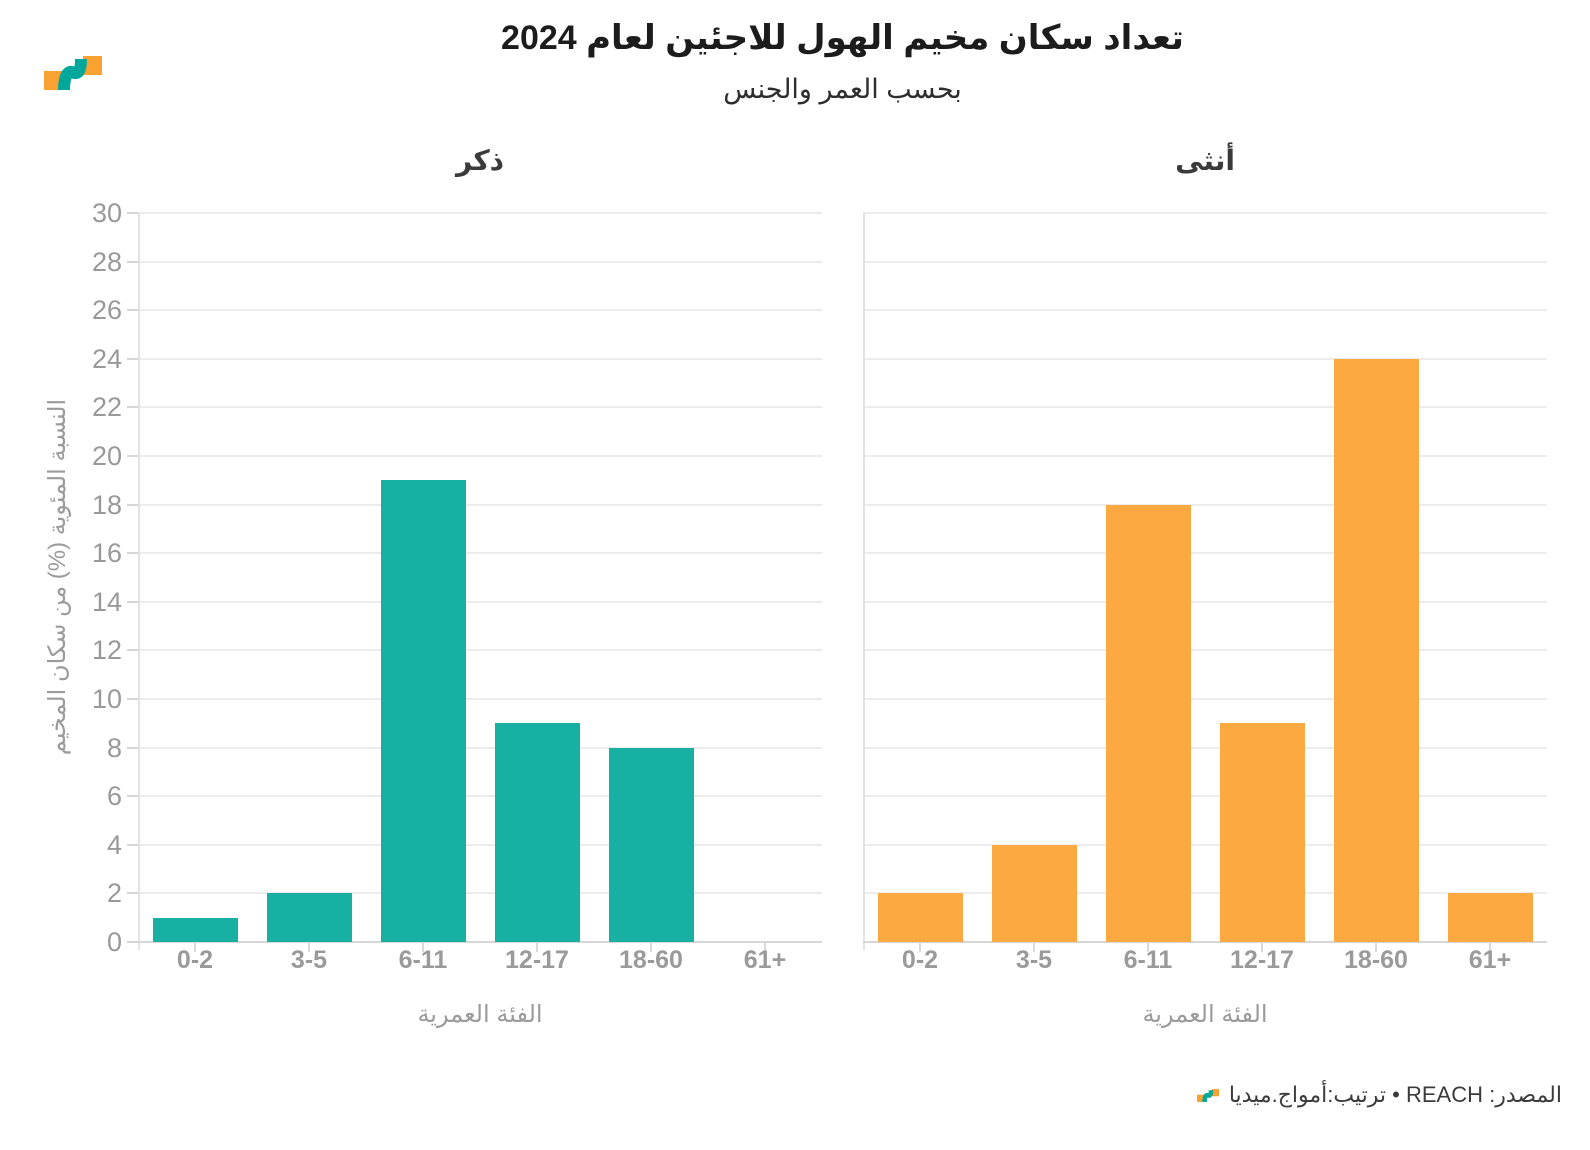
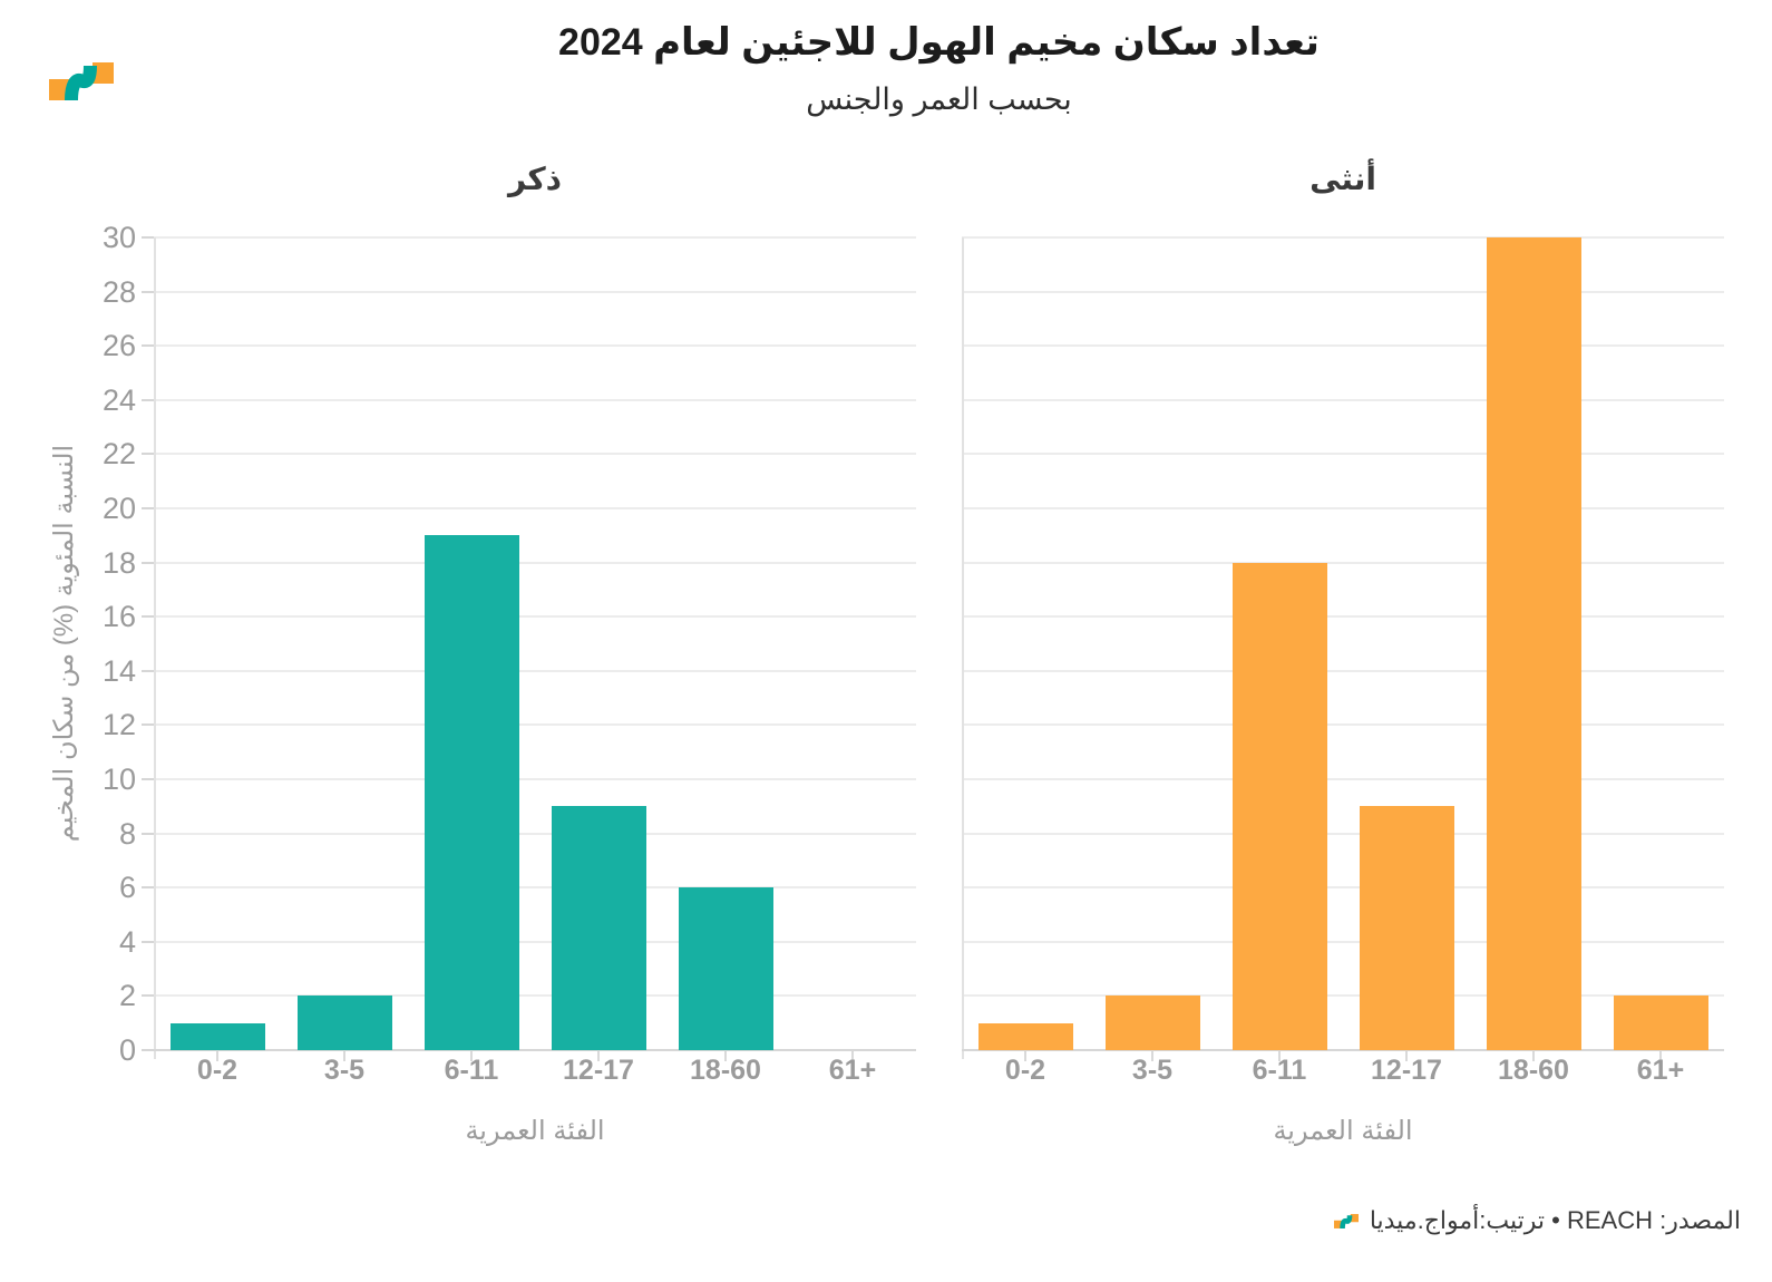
أنثى/0-2: 2 -> 1
أنثى/3-5: 4 -> 2
ذكر/18-60: 8 -> 6
أنثى/18-60: 24 -> 30
